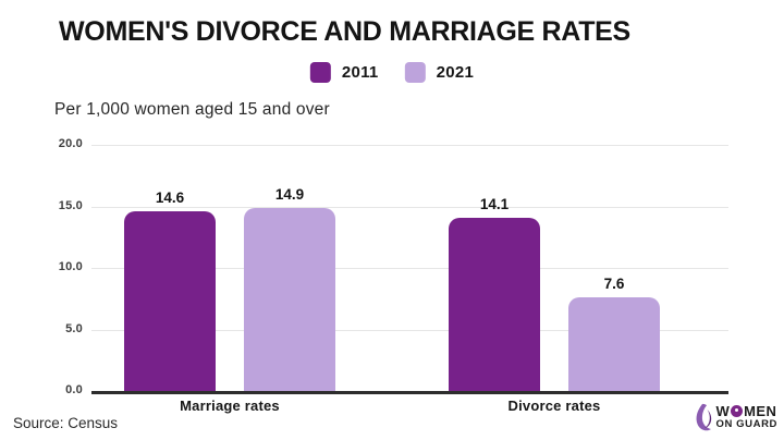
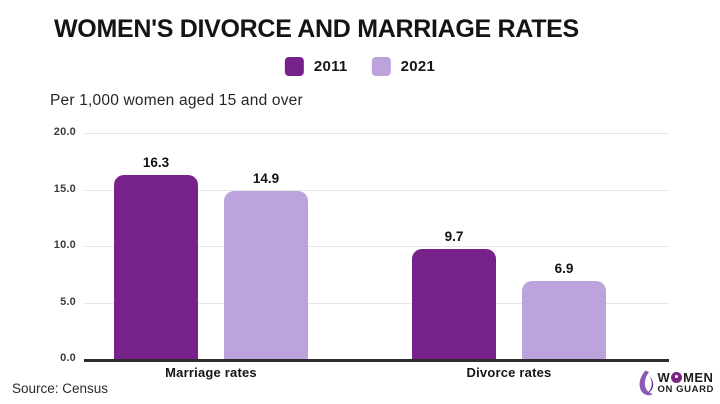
2011/Marriage rates: 14.6 -> 16.3
2011/Divorce rates: 14.1 -> 9.7
2021/Divorce rates: 7.6 -> 6.9
